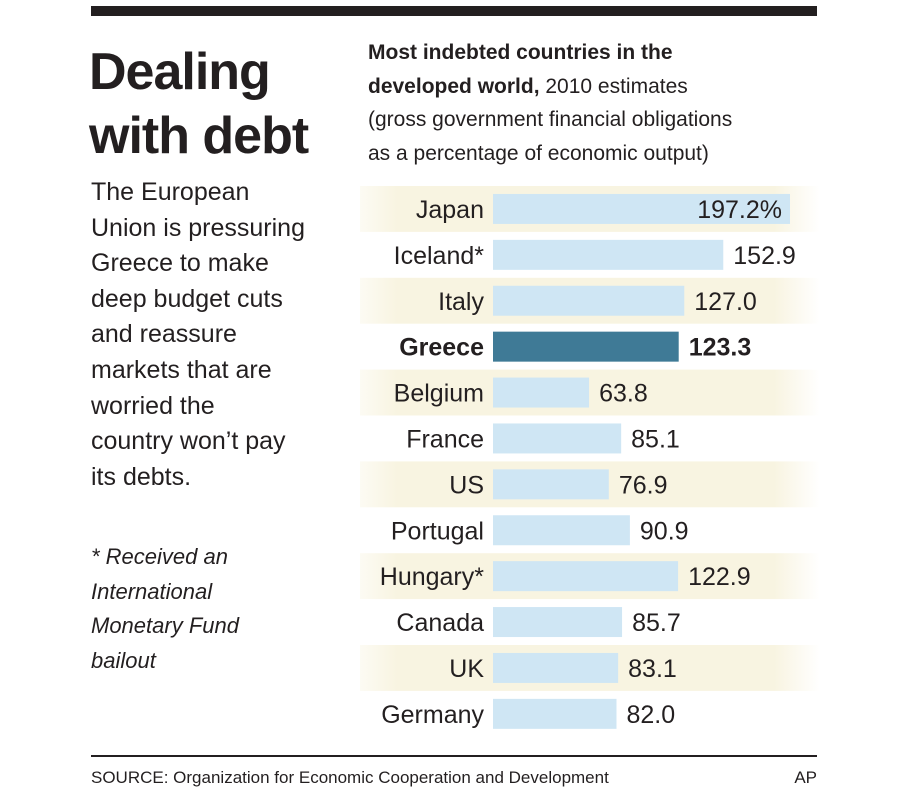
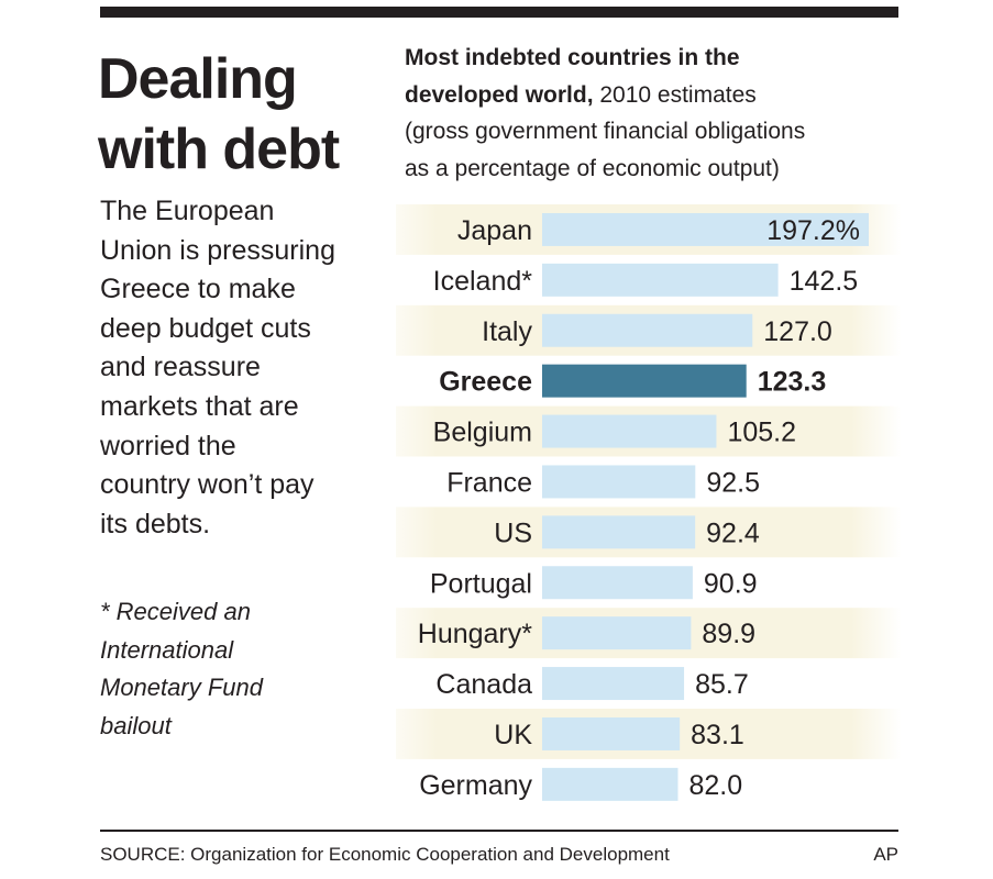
Iceland*: 152.9 -> 142.5
Belgium: 63.8 -> 105.2
France: 85.1 -> 92.5
US: 76.9 -> 92.4
Hungary*: 122.9 -> 89.9
